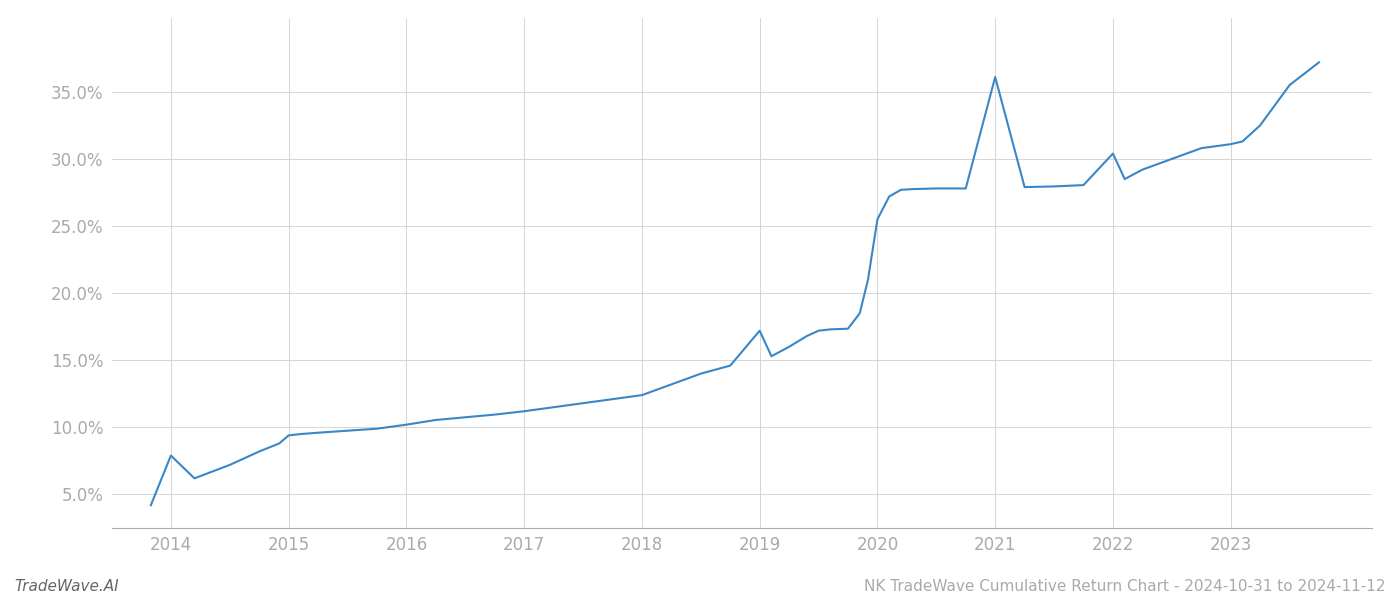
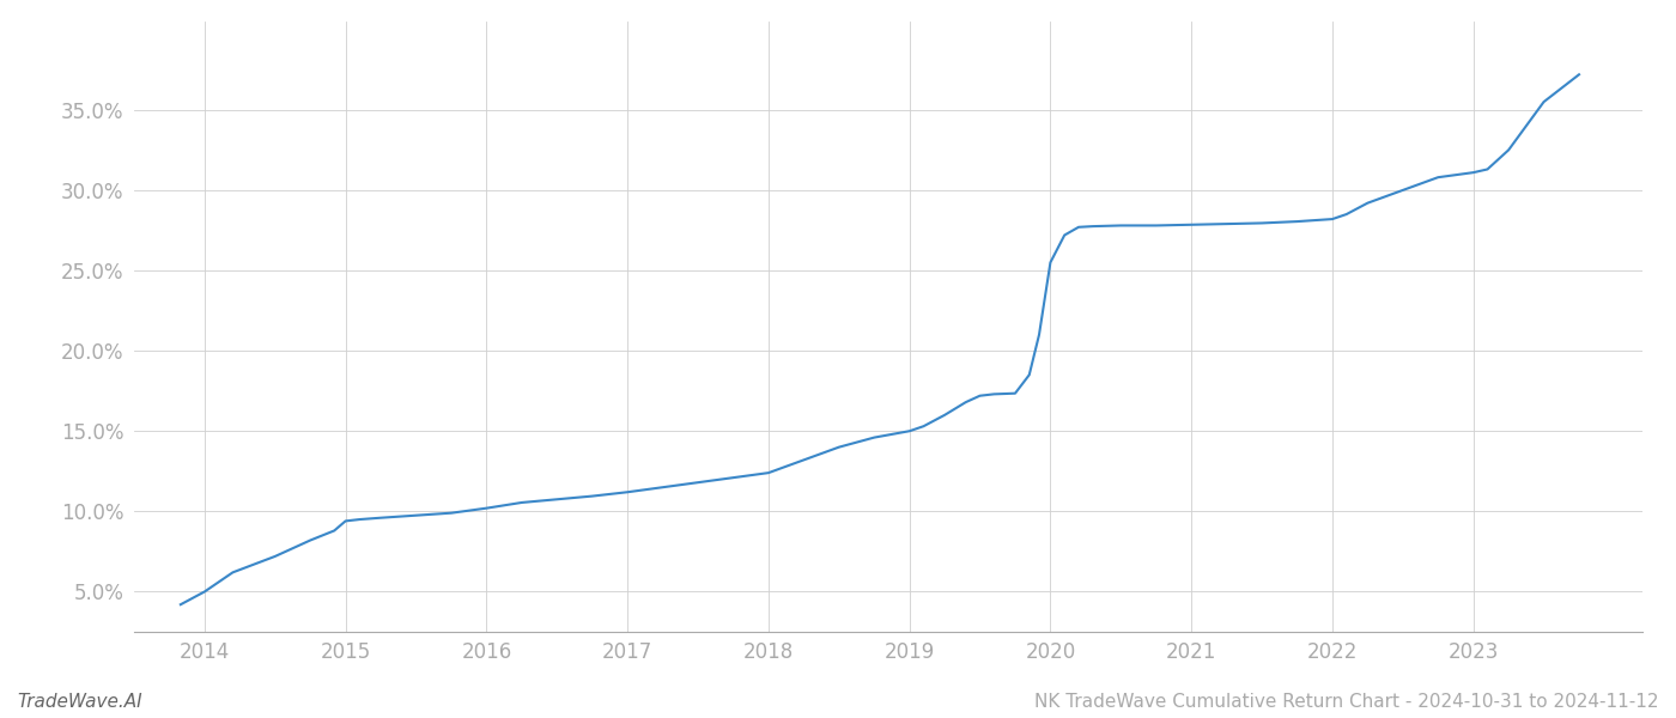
2014: 7.9% -> 5.0%
2019: 17.2% -> 15.0%
2021: 36.1% -> 27.9%
2022: 30.4% -> 28.2%
